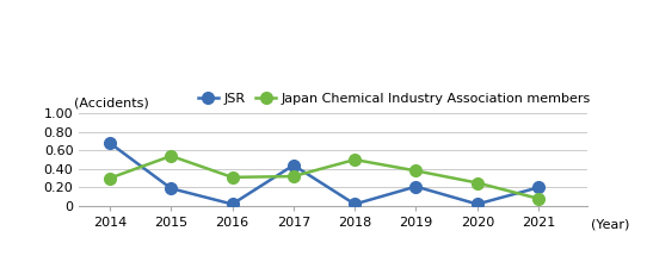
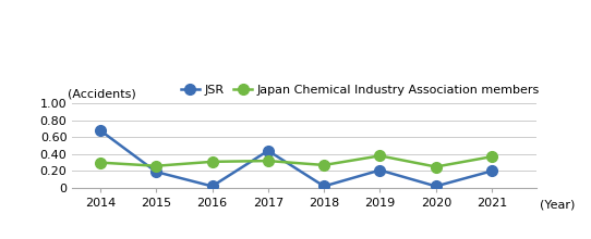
Japan Chemical Industry Association members/2015: 0.54 -> 0.26
Japan Chemical Industry Association members/2018: 0.50 -> 0.27
Japan Chemical Industry Association members/2021: 0.08 -> 0.37
